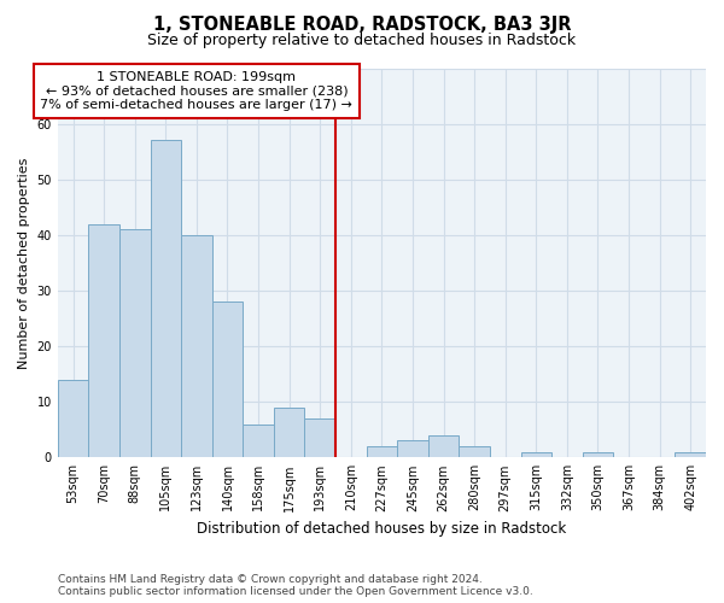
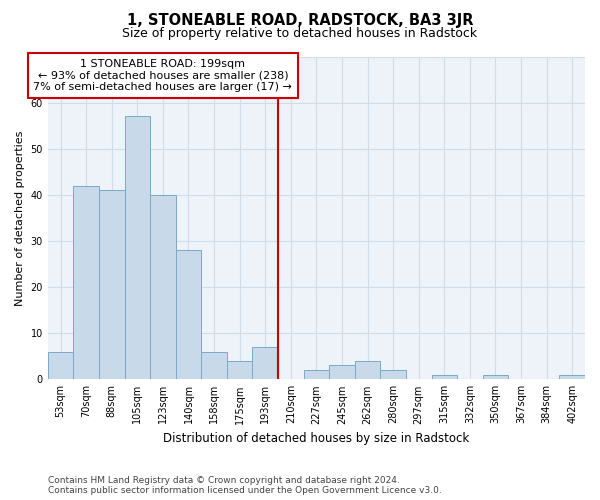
53sqm: 14 -> 6
175sqm: 9 -> 4
